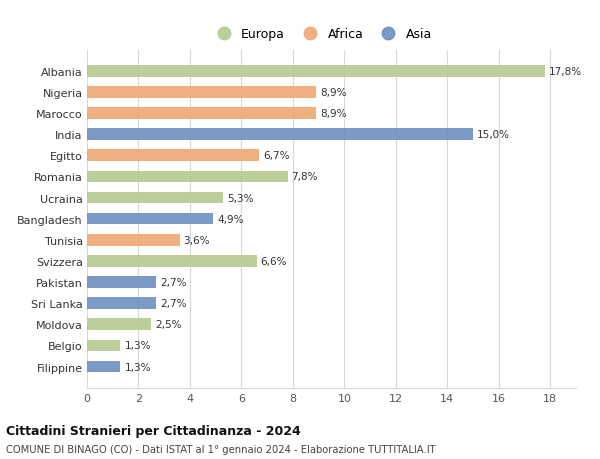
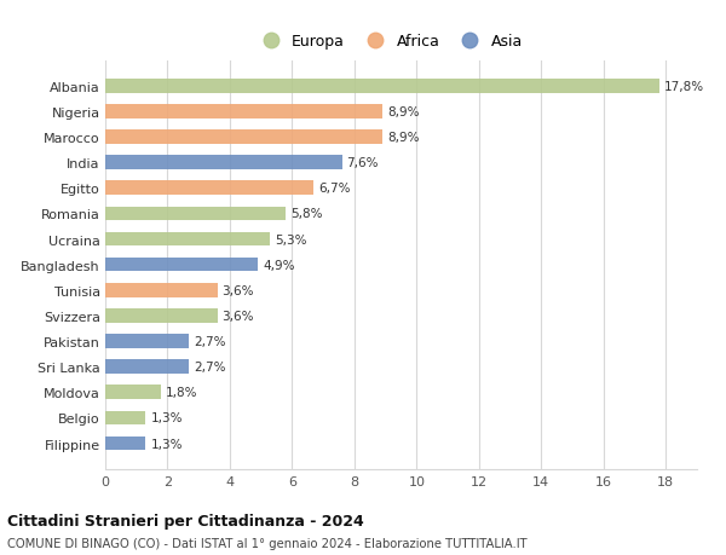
India: 15,0% -> 7,6%
Romania: 7,8% -> 5,8%
Svizzera: 6,6% -> 3,6%
Moldova: 2,5% -> 1,8%
